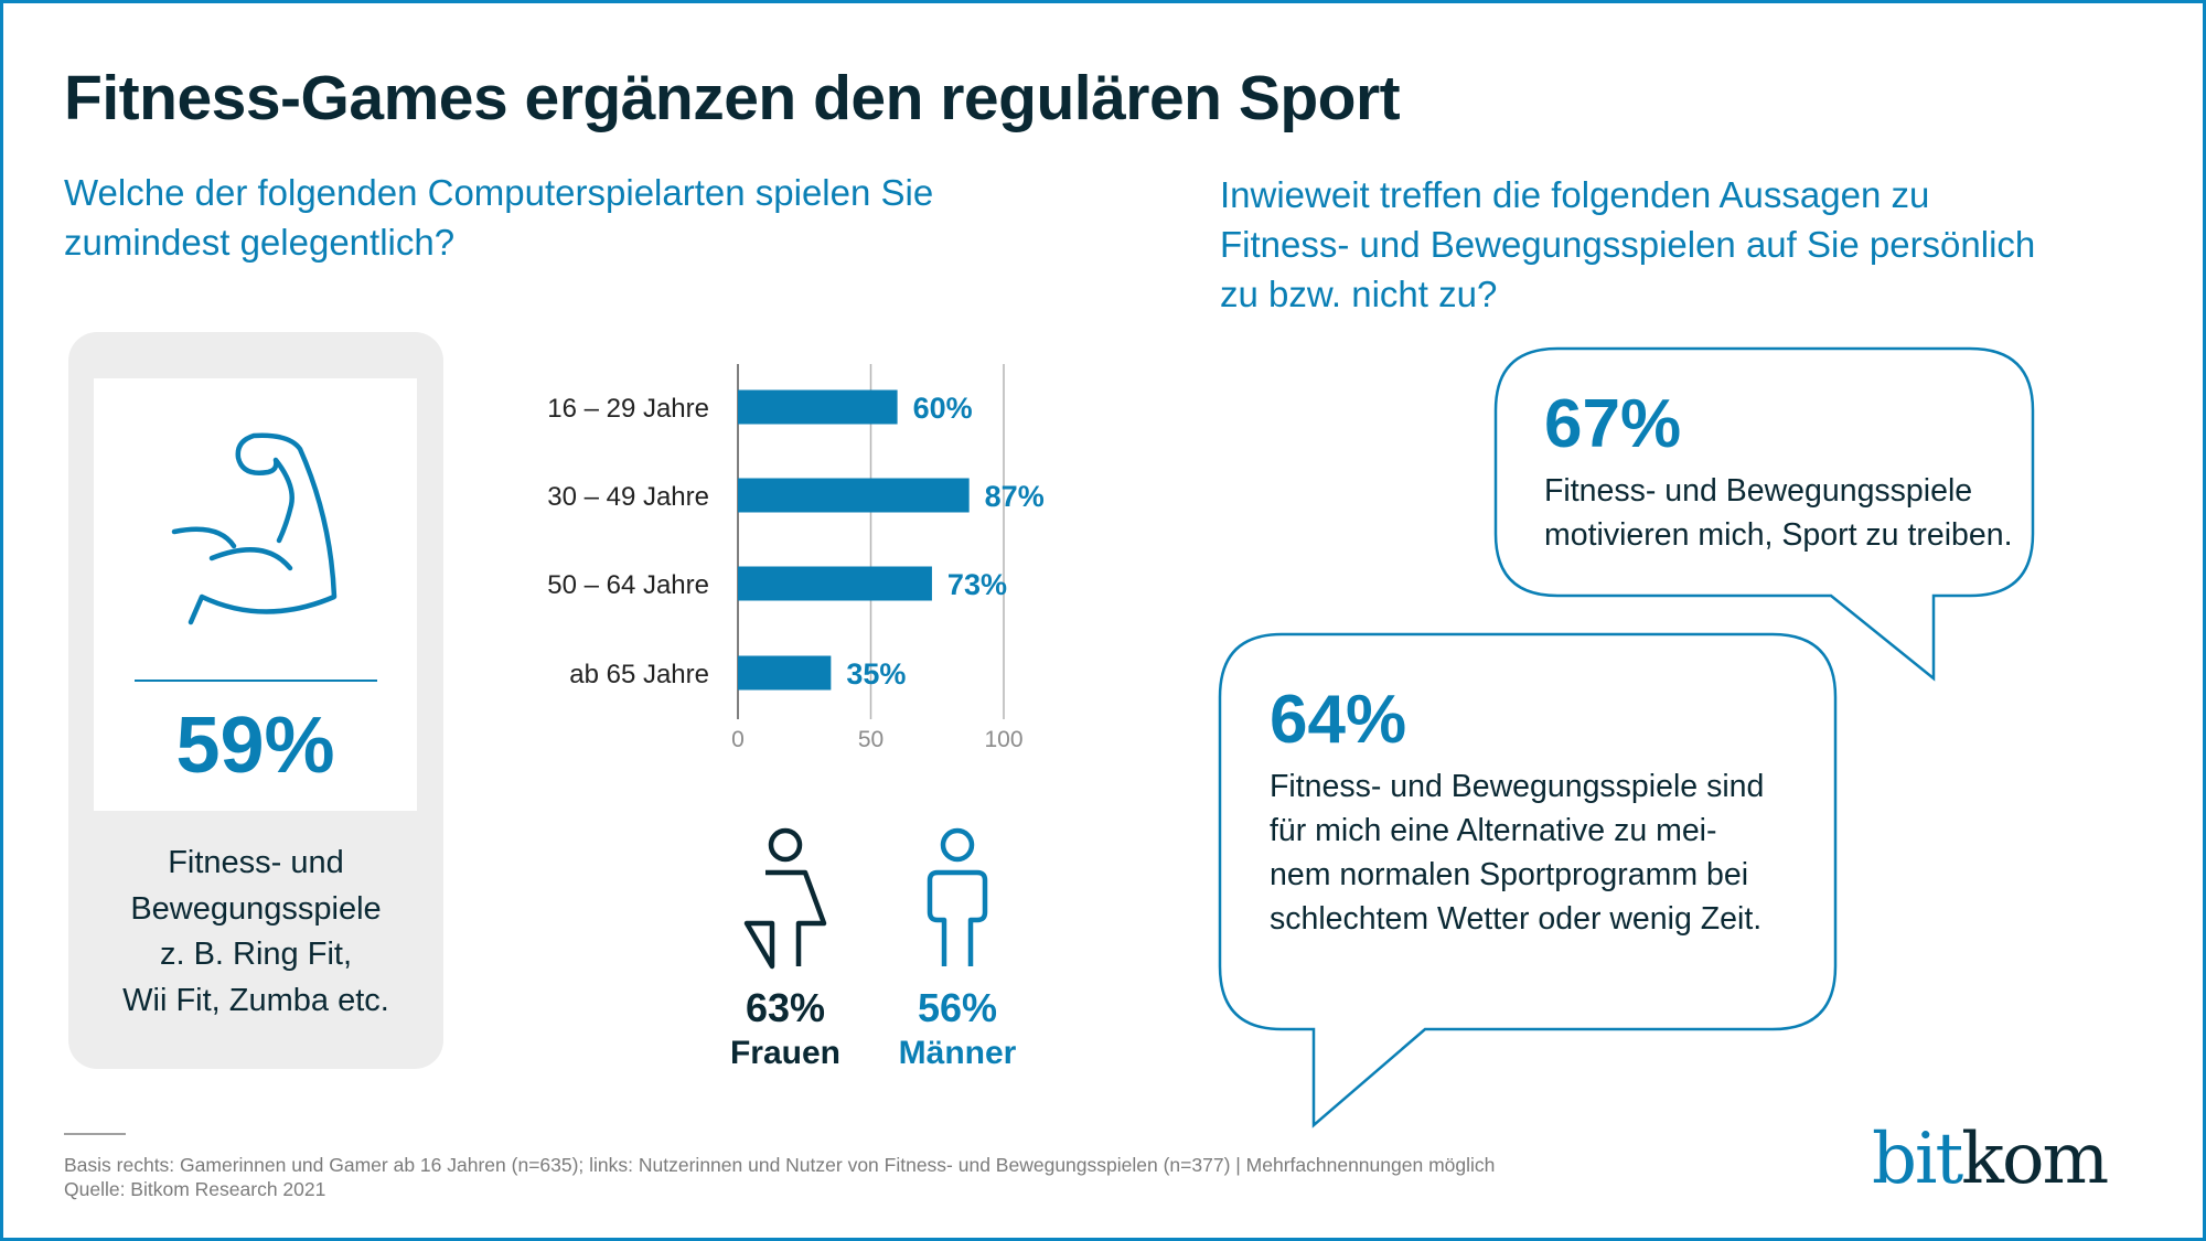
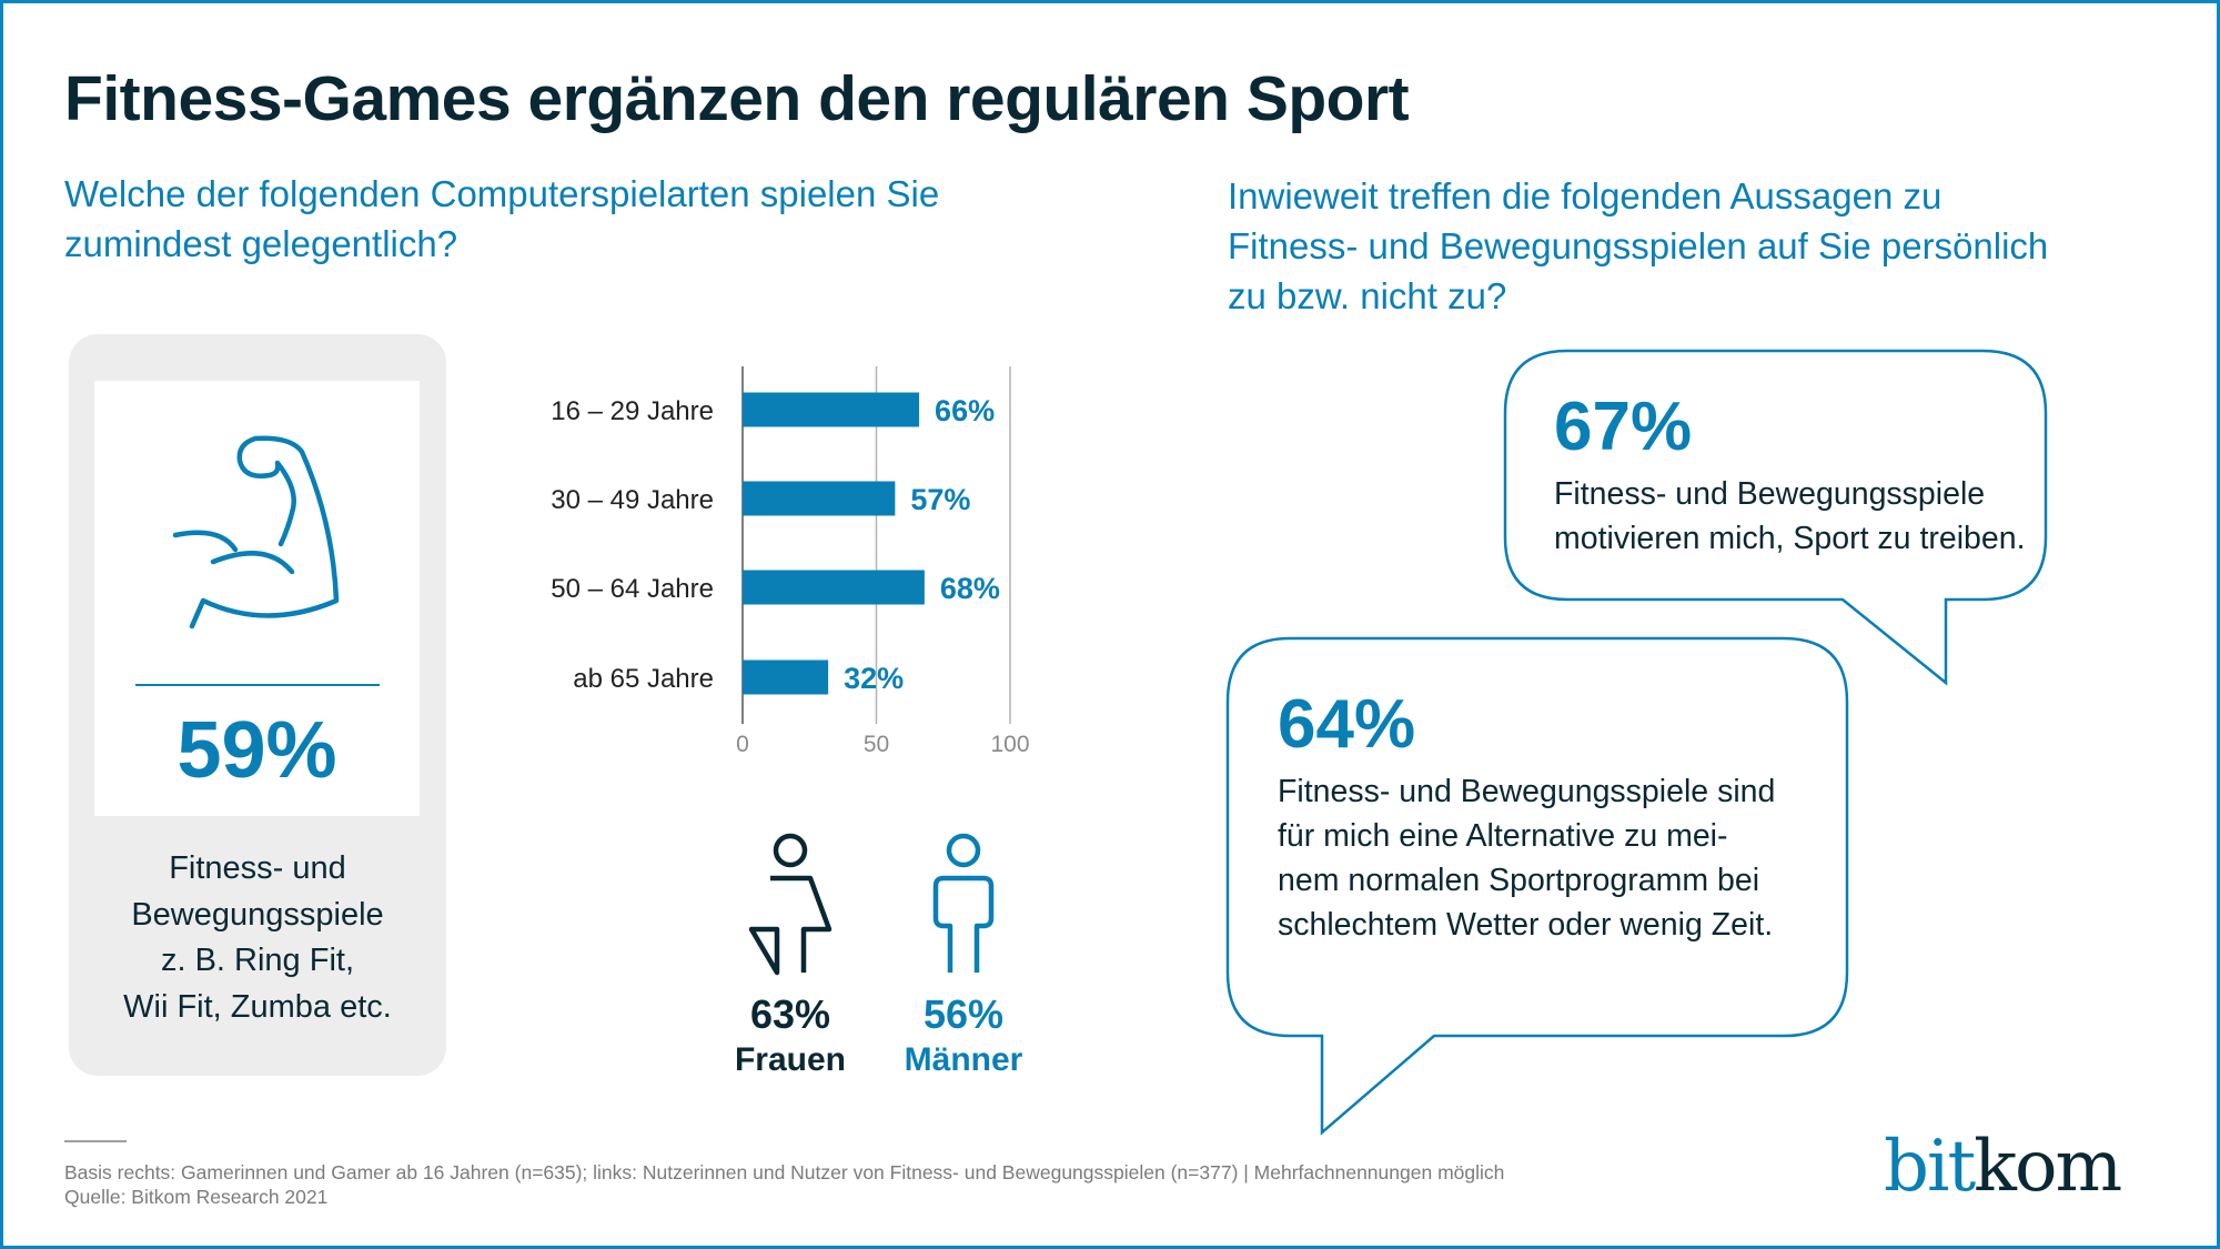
16 – 29 Jahre: 60% -> 66%
30 – 49 Jahre: 87% -> 57%
50 – 64 Jahre: 73% -> 68%
ab 65 Jahre: 35% -> 32%
